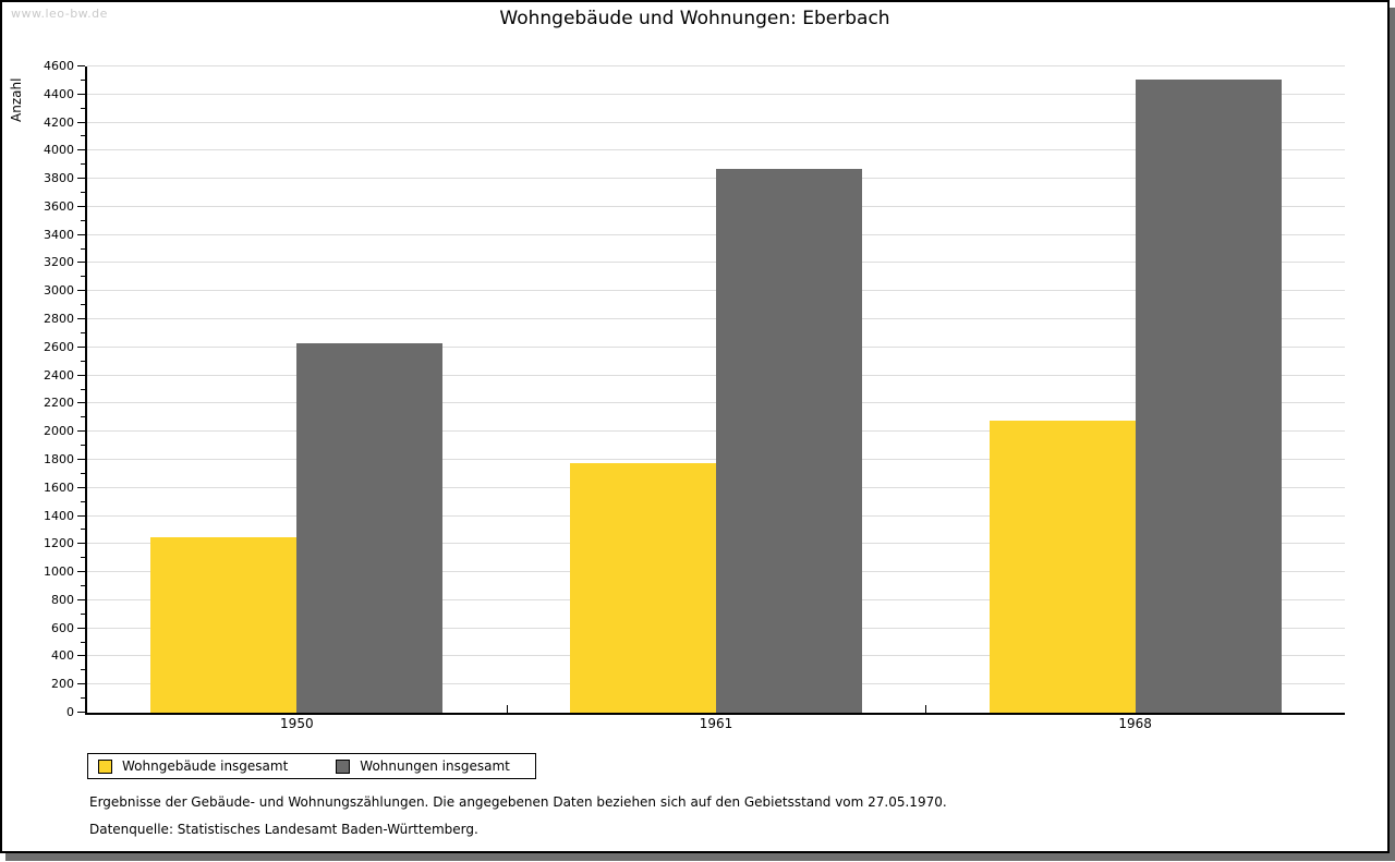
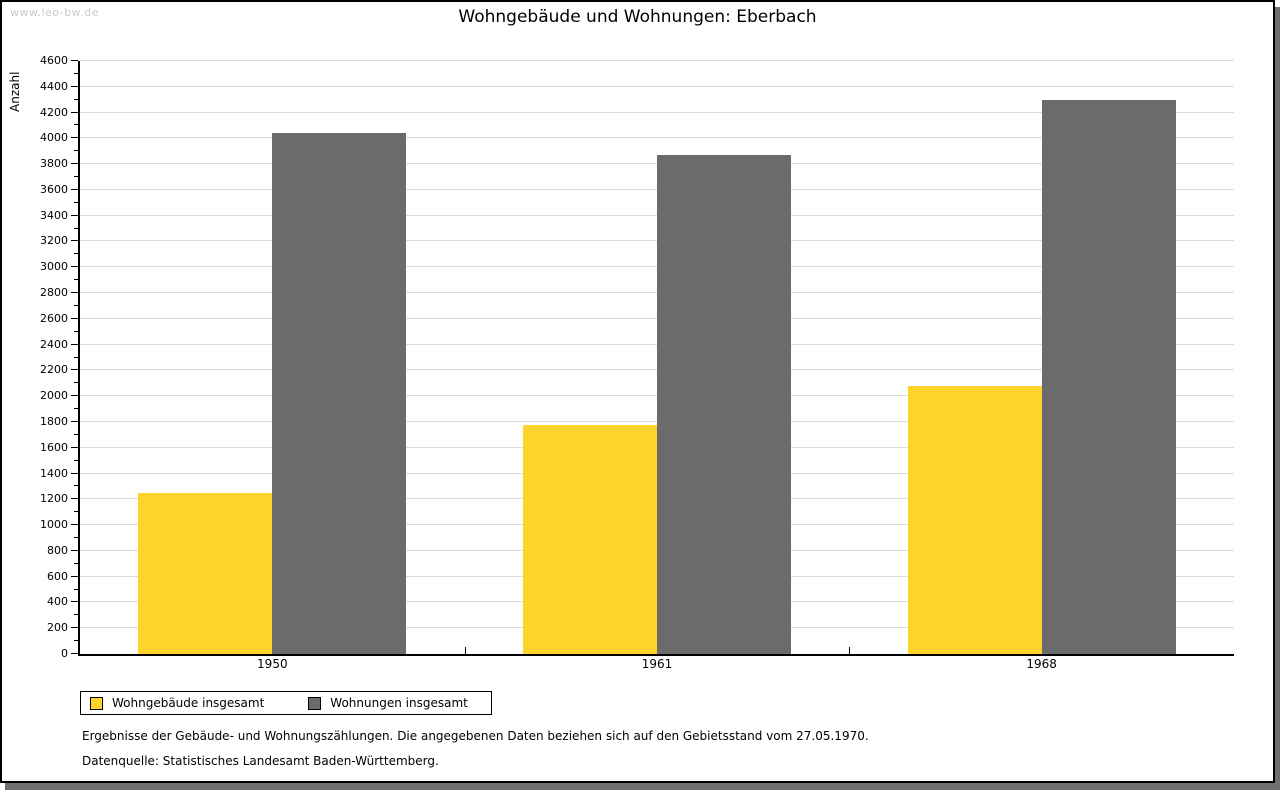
Wohnungen insgesamt/1950: 2630 -> 4040
Wohnungen insgesamt/1968: 4500 -> 4300
